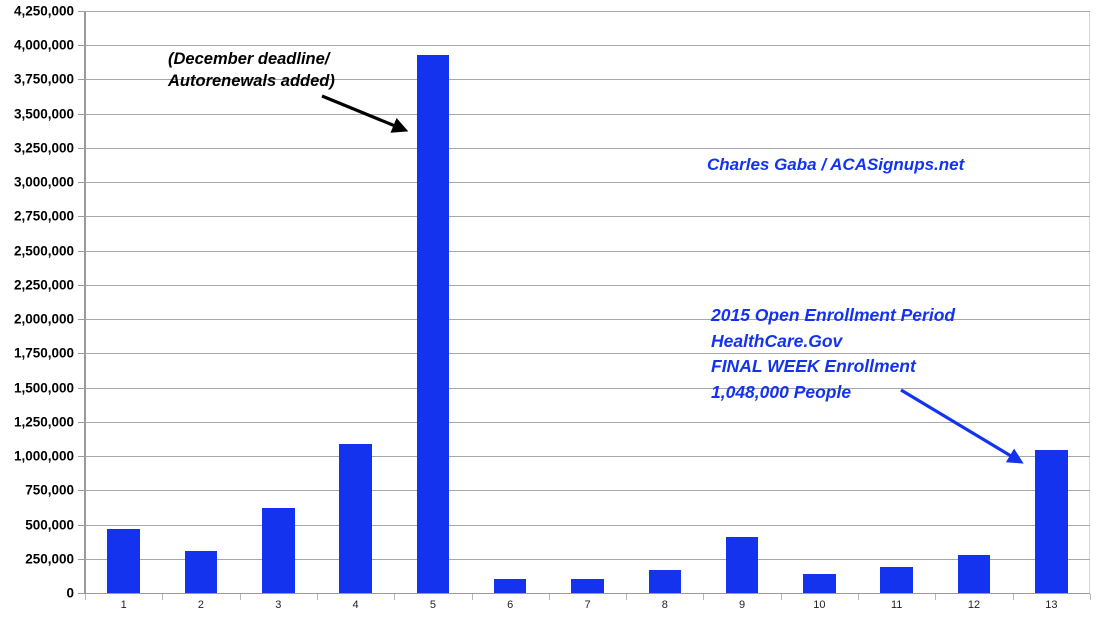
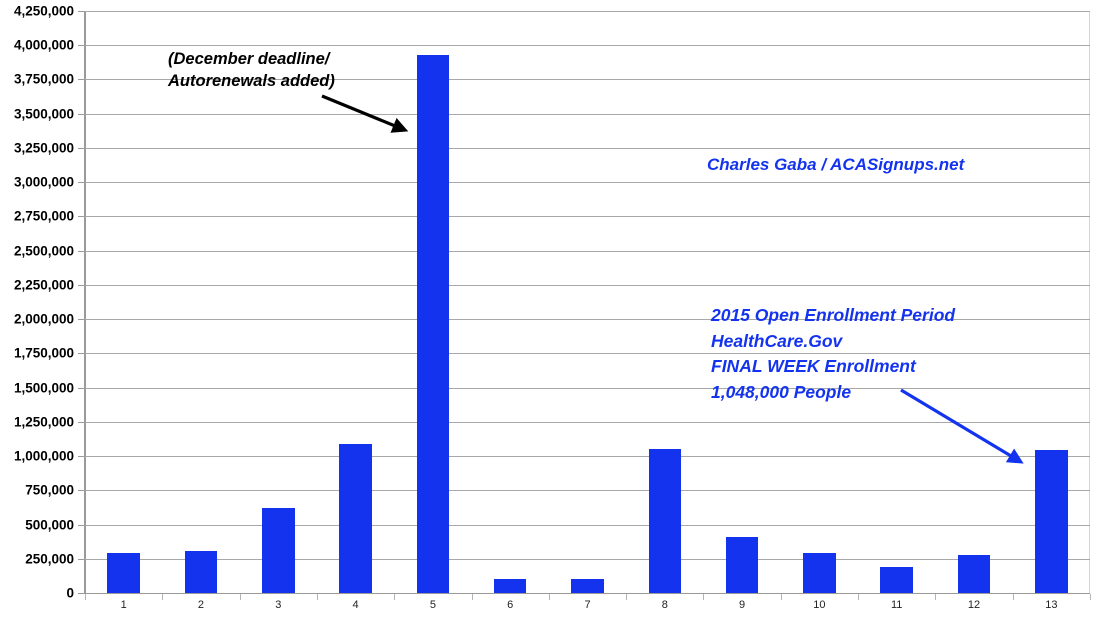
1: 470000 -> 290000
8: 170000 -> 1050000
10: 140000 -> 290000
